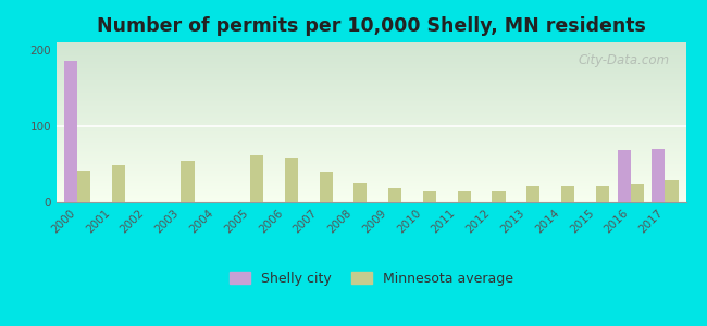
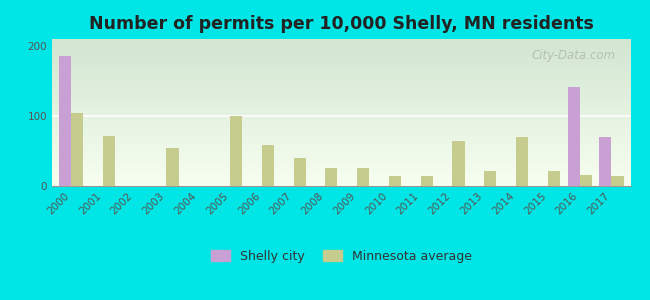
Minnesota average/2000: 42 -> 104
Minnesota average/2001: 48 -> 72
Minnesota average/2005: 62 -> 100
Minnesota average/2009: 18 -> 26
Minnesota average/2012: 15 -> 64
Minnesota average/2014: 22 -> 70
Shelly city/2016: 68 -> 142
Minnesota average/2016: 24 -> 16
Minnesota average/2017: 28 -> 14
